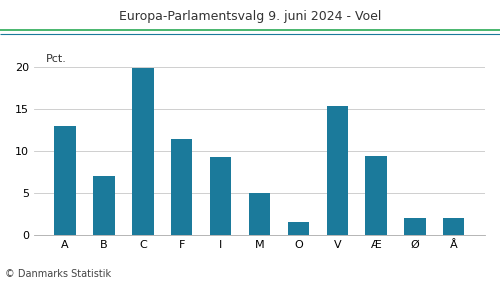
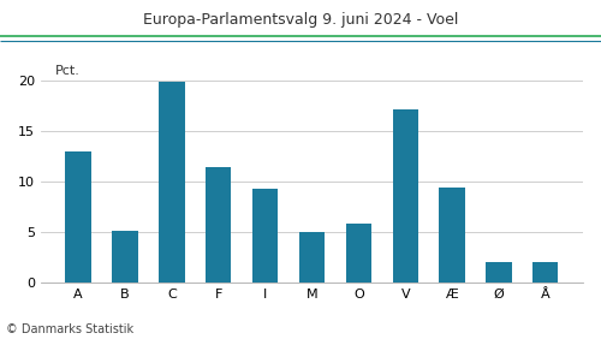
B: 7.0 -> 5.1
O: 1.6 -> 5.9
V: 15.4 -> 17.2
